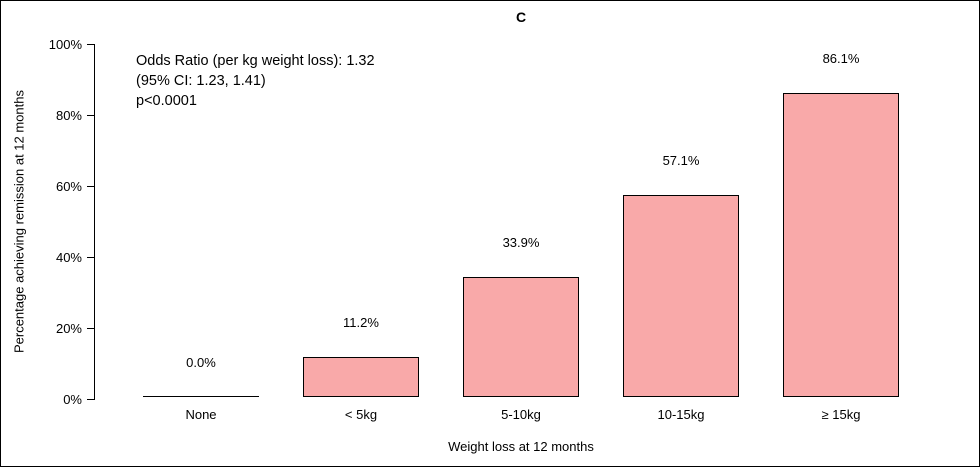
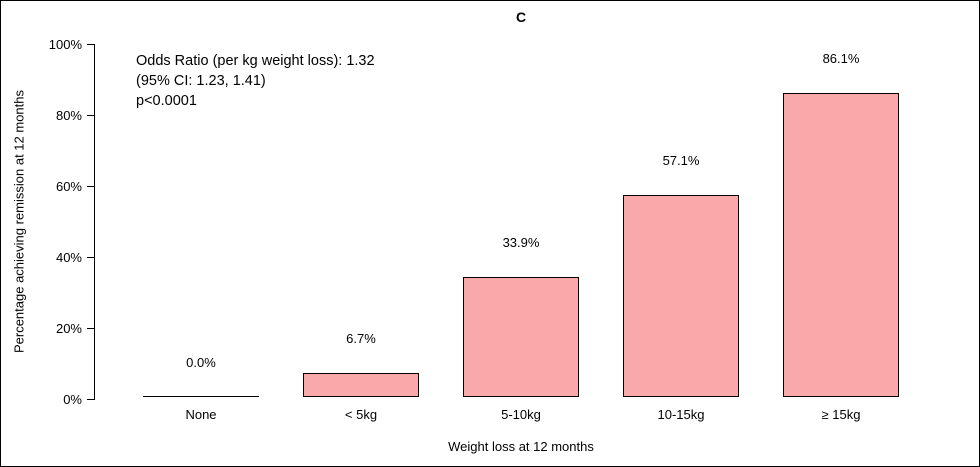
< 5kg: 11.2% -> 6.7%
